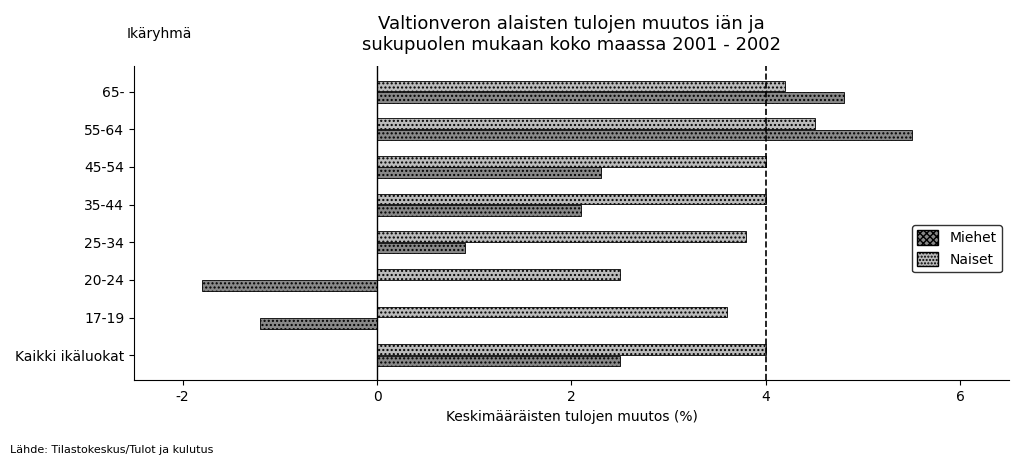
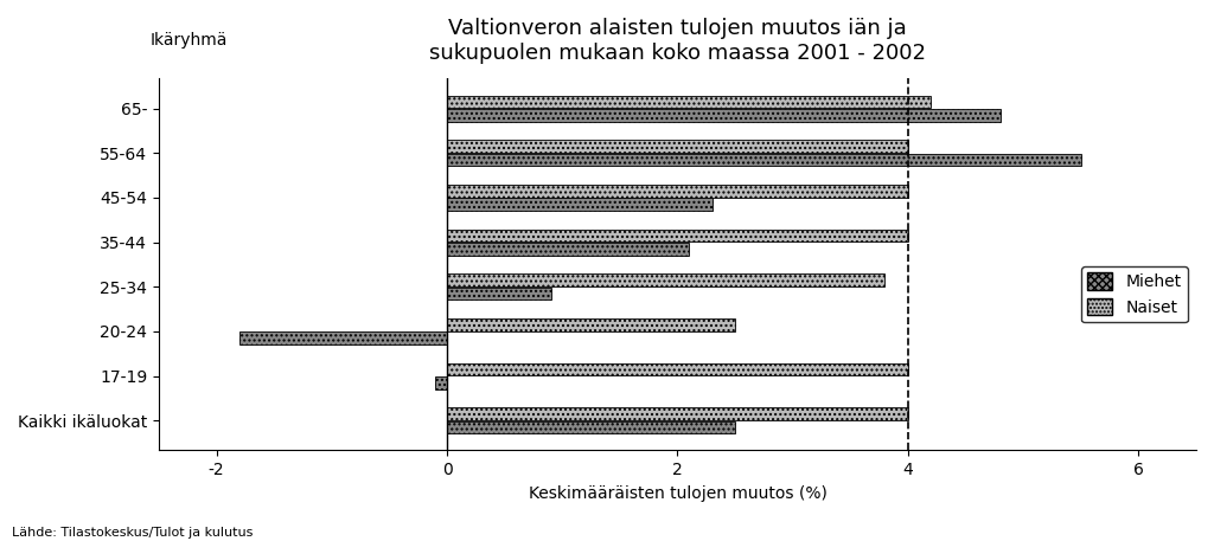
Naiset/55-64: 4.5 -> 4.0
Naiset/17-19: 3.6 -> 4.0
Miehet/17-19: -1.2 -> -0.1
